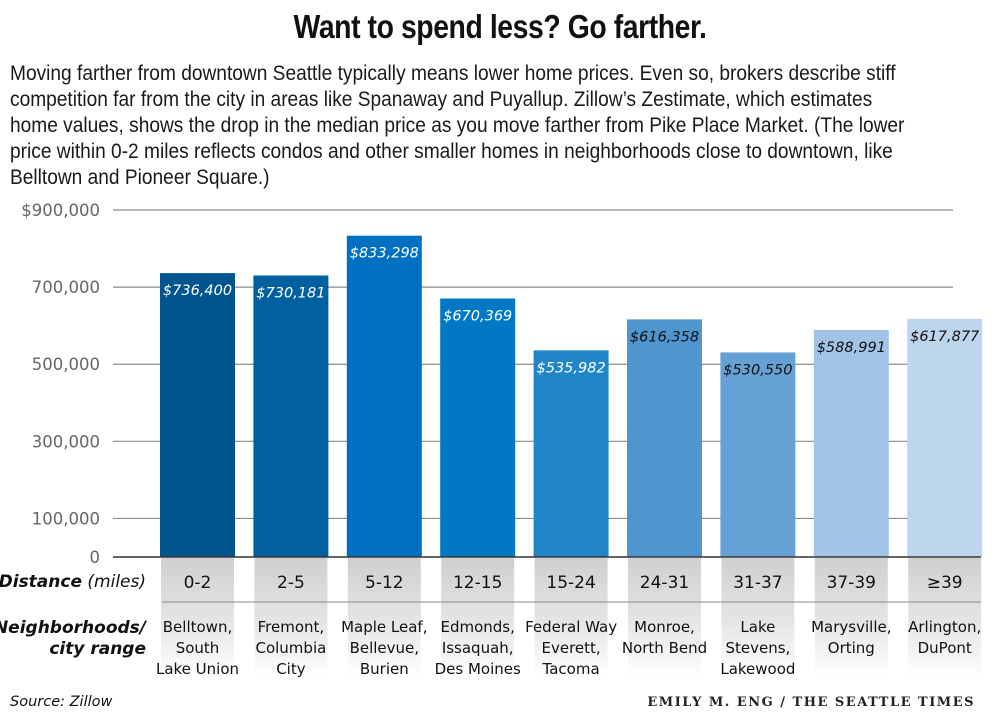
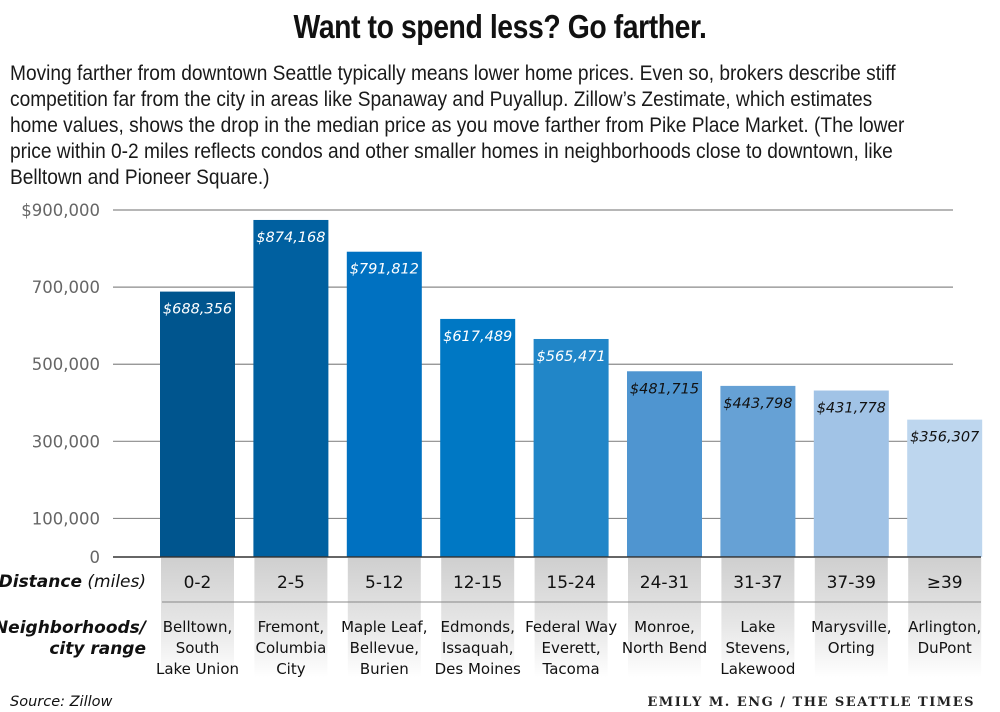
0-2: $736,400 -> $688,356
2-5: $730,181 -> $874,168
5-12: $833,298 -> $791,812
12-15: $670,369 -> $617,489
15-24: $535,982 -> $565,471
24-31: $616,358 -> $481,715
31-37: $530,550 -> $443,798
37-39: $588,991 -> $431,778
≥39: $617,877 -> $356,307
